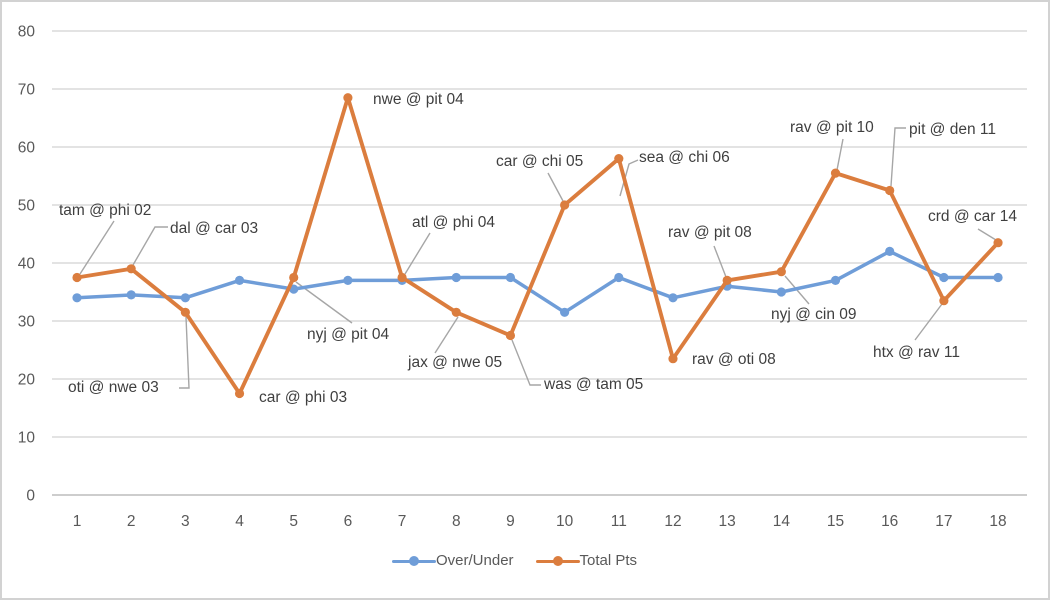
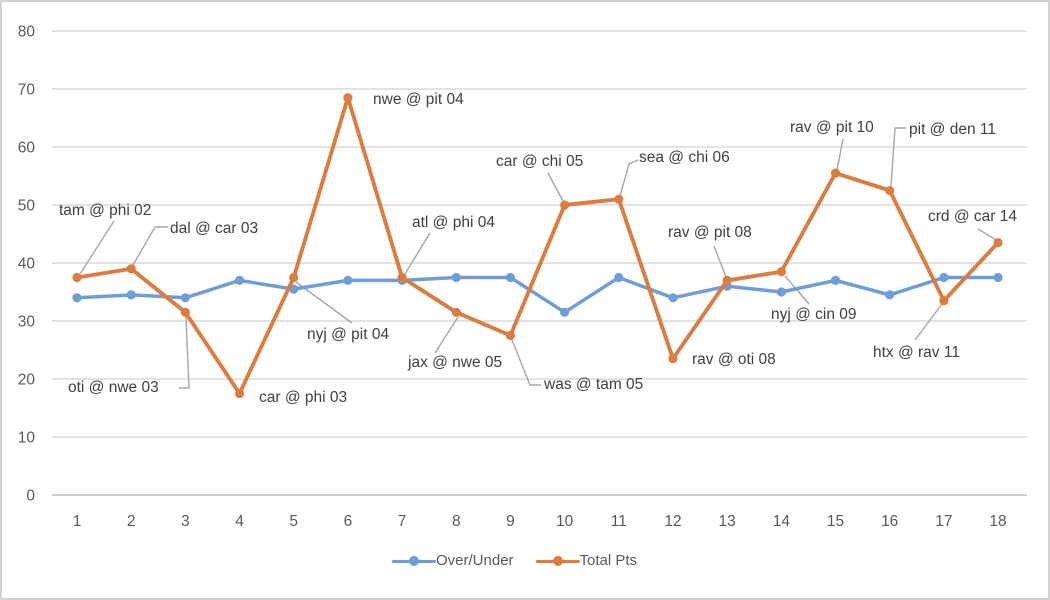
Total Pts/11: 58 -> 51
Over/Under/16: 42 -> 34
